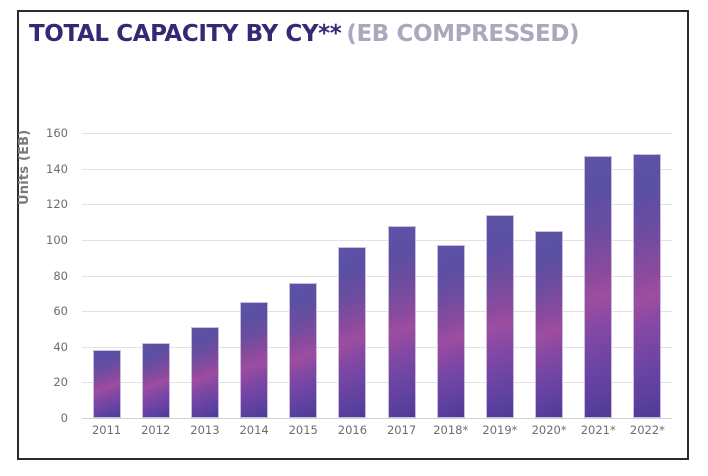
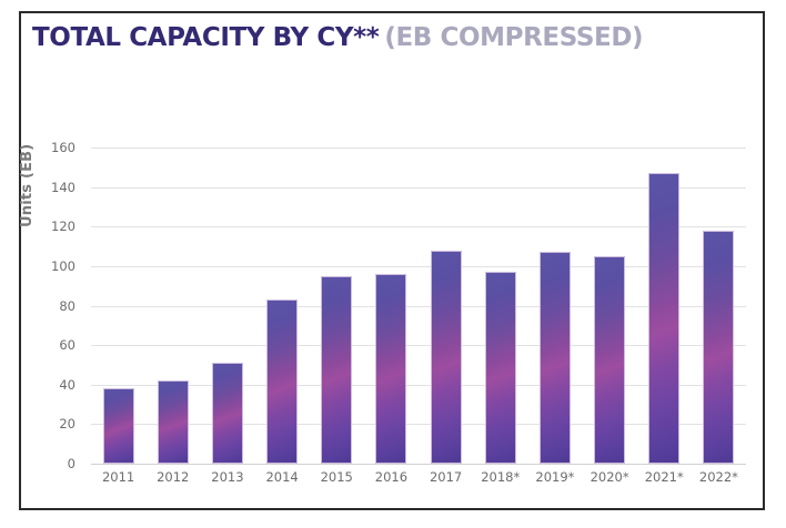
2014: 65 -> 83
2015: 76 -> 95
2019*: 114 -> 107
2022*: 148 -> 118
